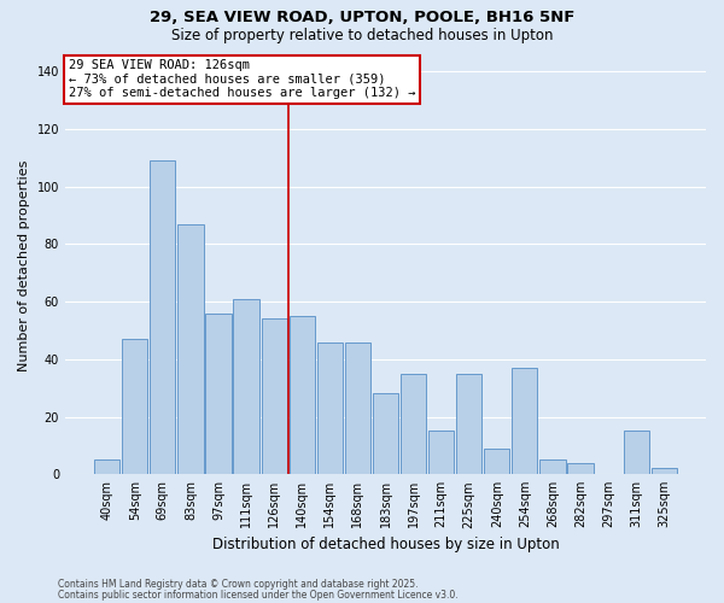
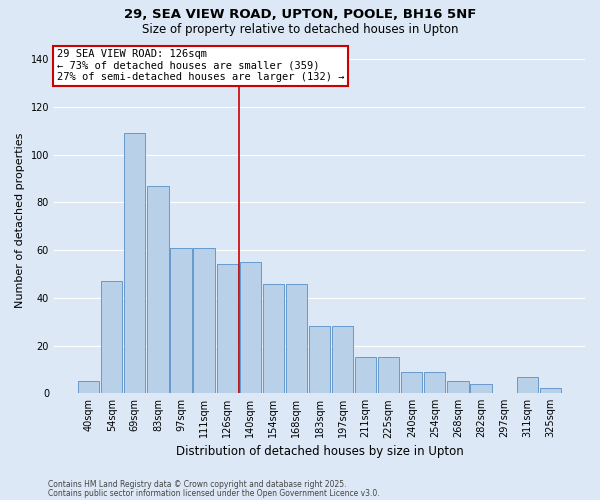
97sqm: 56 -> 61
197sqm: 35 -> 28
225sqm: 35 -> 15
254sqm: 37 -> 9
311sqm: 15 -> 7
